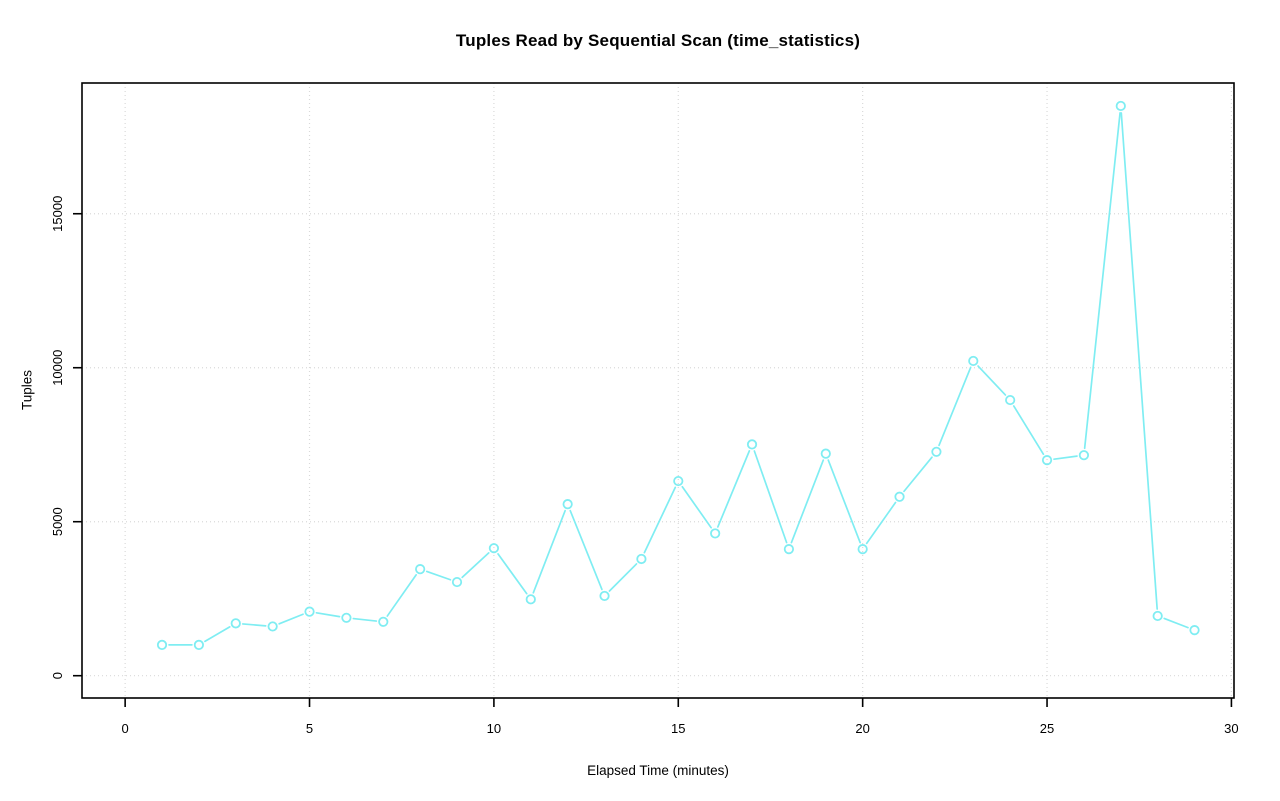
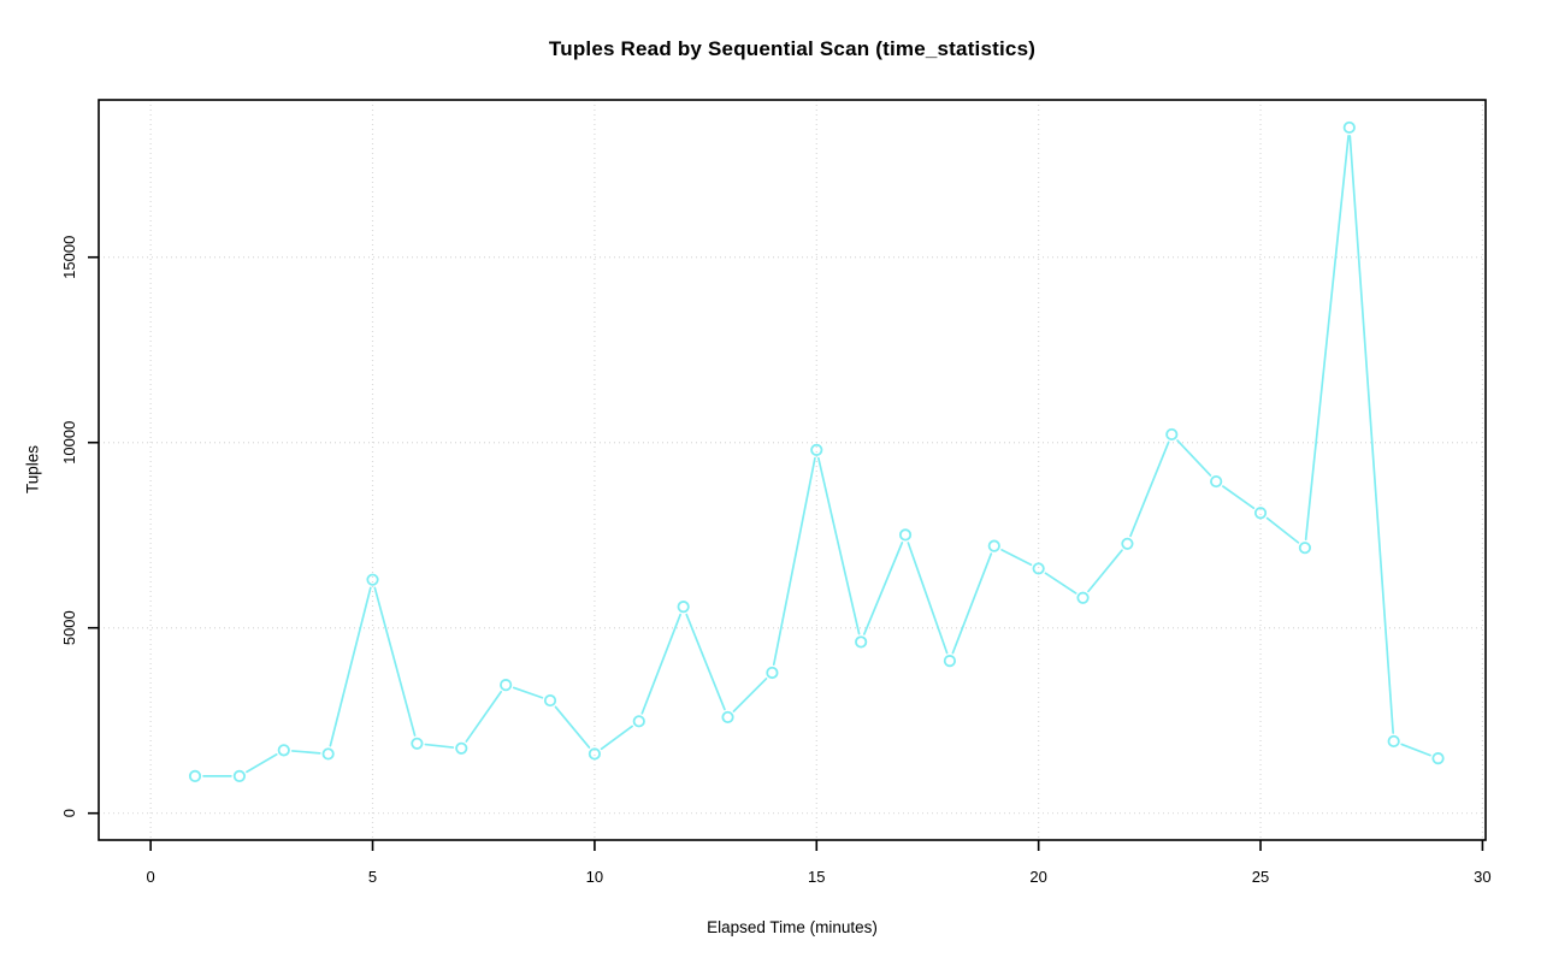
5: 2100 -> 6300
10: 4100 -> 1600
15: 6300 -> 9800
20: 4100 -> 6600
25: 7000 -> 8100
